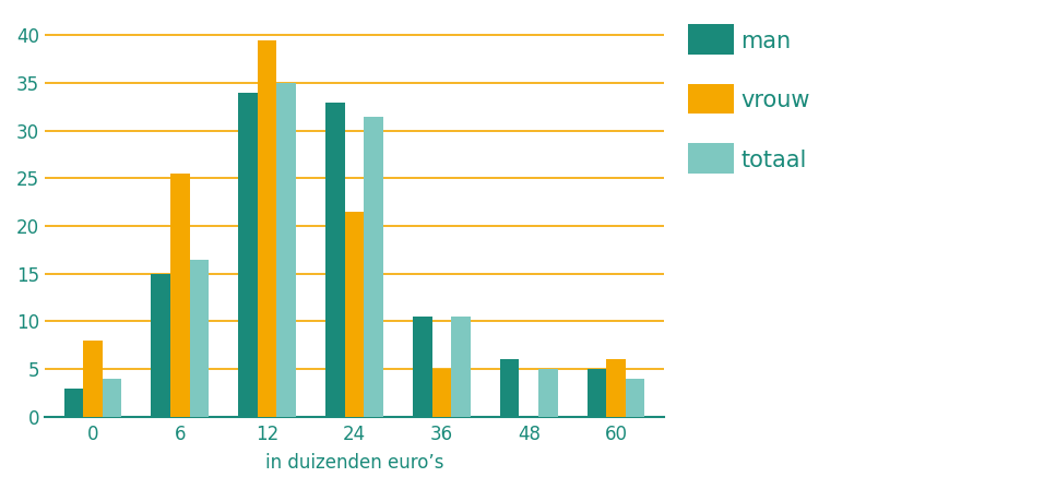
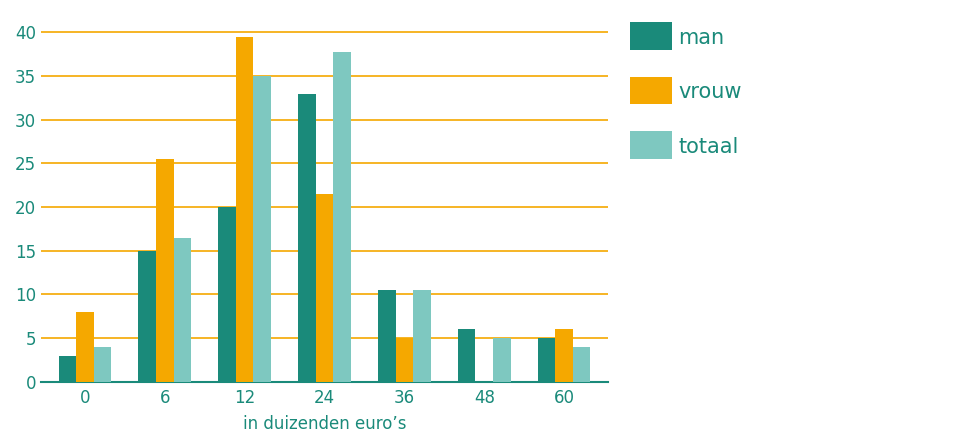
man/12: 34.0 -> 20.0
totaal/24: 31.5 -> 37.8
